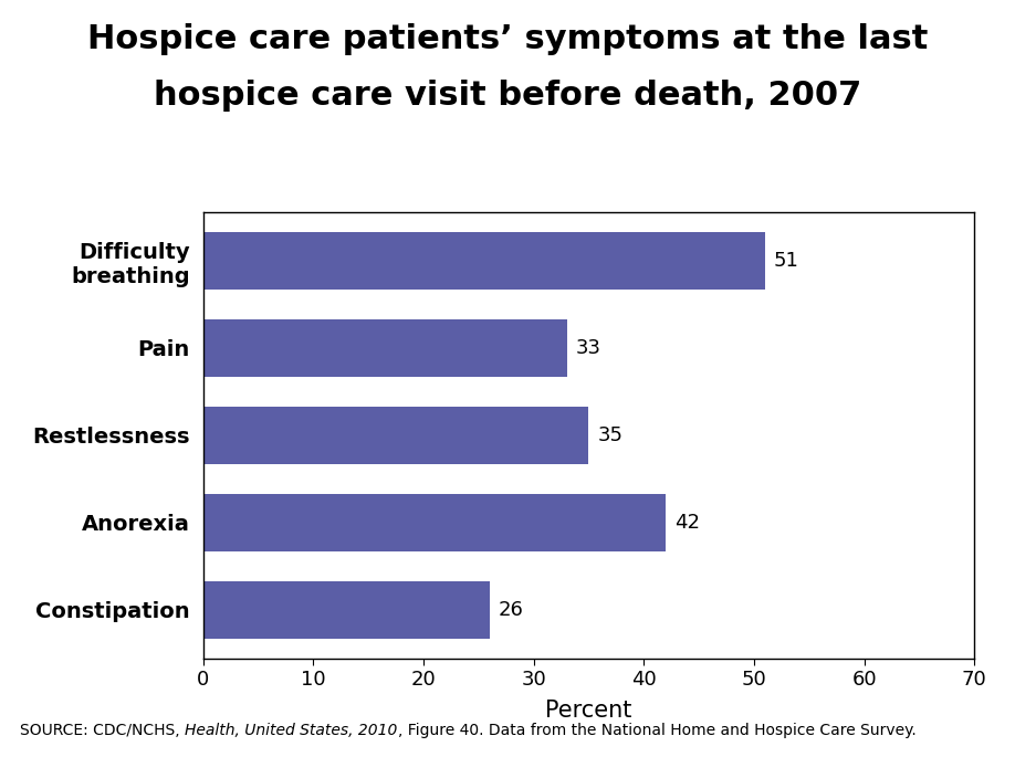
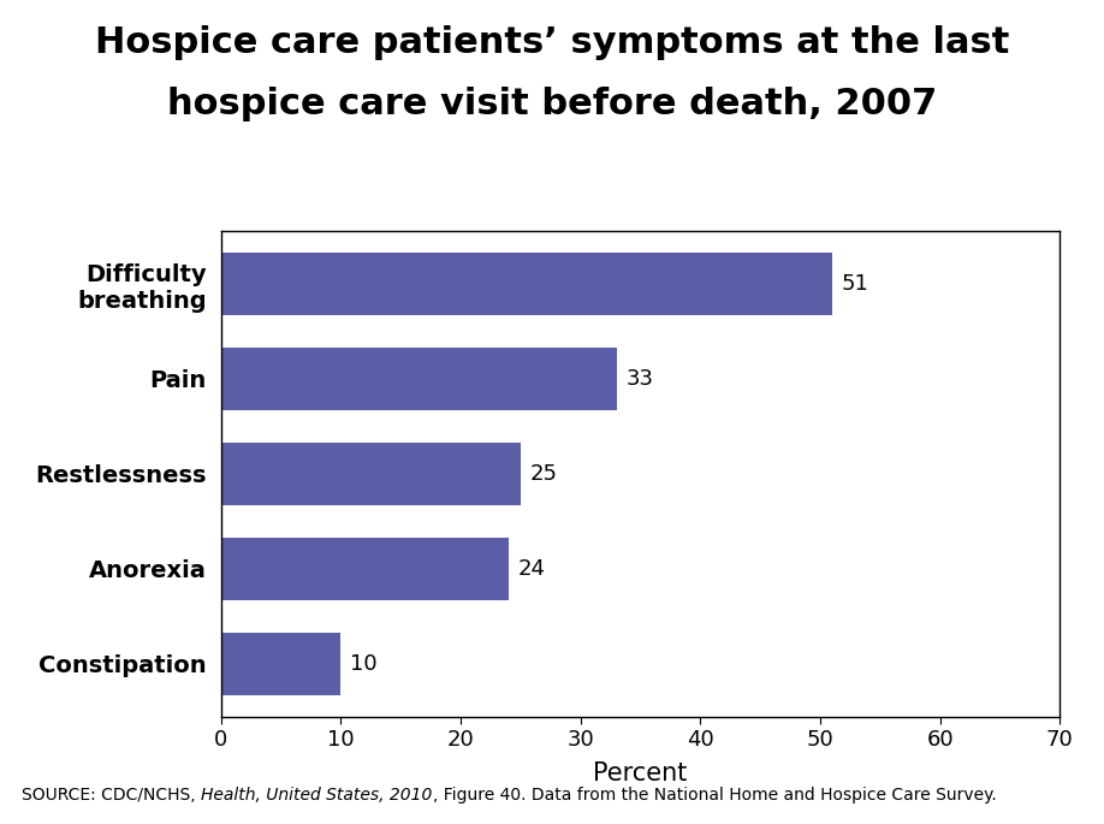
Restlessness: 35 -> 25
Anorexia: 42 -> 24
Constipation: 26 -> 10
